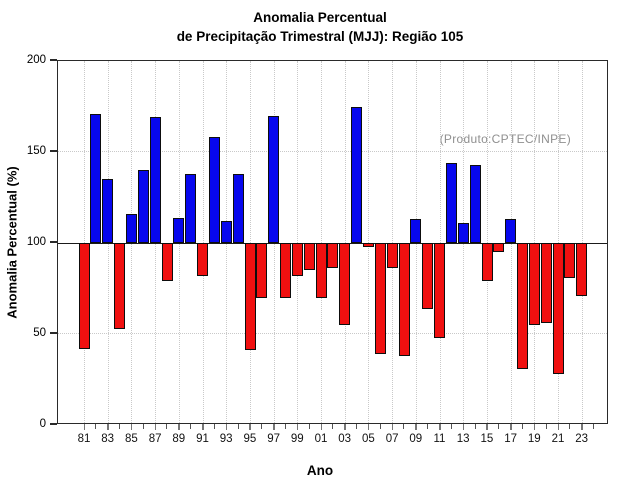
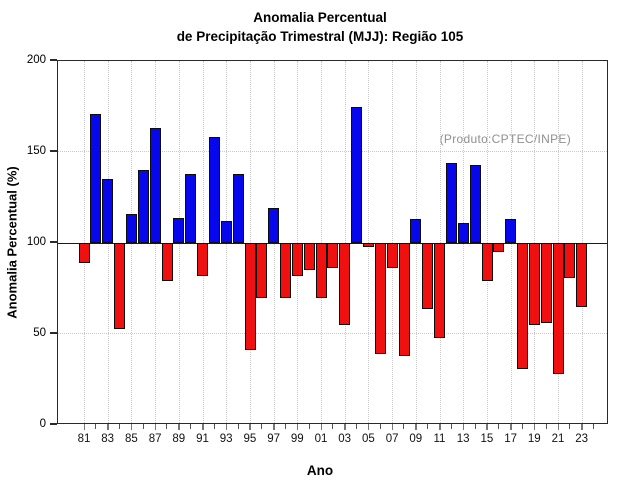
81: 42 -> 89
87: 169 -> 163
97: 170 -> 119
23: 71 -> 65
